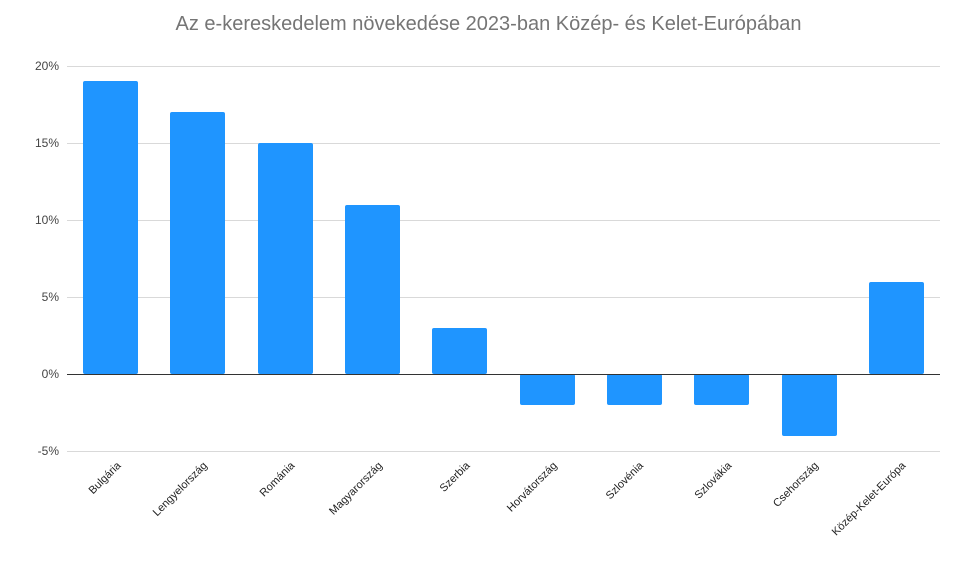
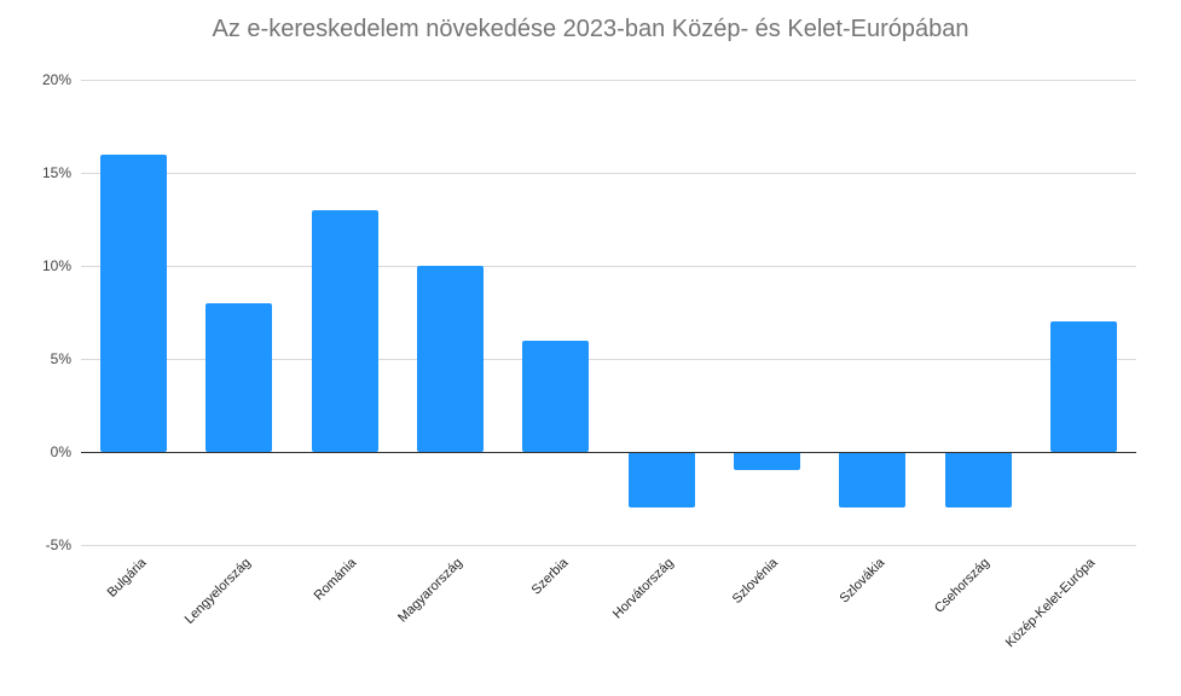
Bulgária: 19% -> 16%
Lengyelország: 17% -> 8%
Románia: 15% -> 13%
Magyarország: 11% -> 10%
Szerbia: 3% -> 6%
Horvátország: -2% -> -3%
Szlovénia: -2% -> -1%
Szlovákia: -2% -> -3%
Csehország: -4% -> -3%
Közép-Kelet-Európa: 6% -> 7%
